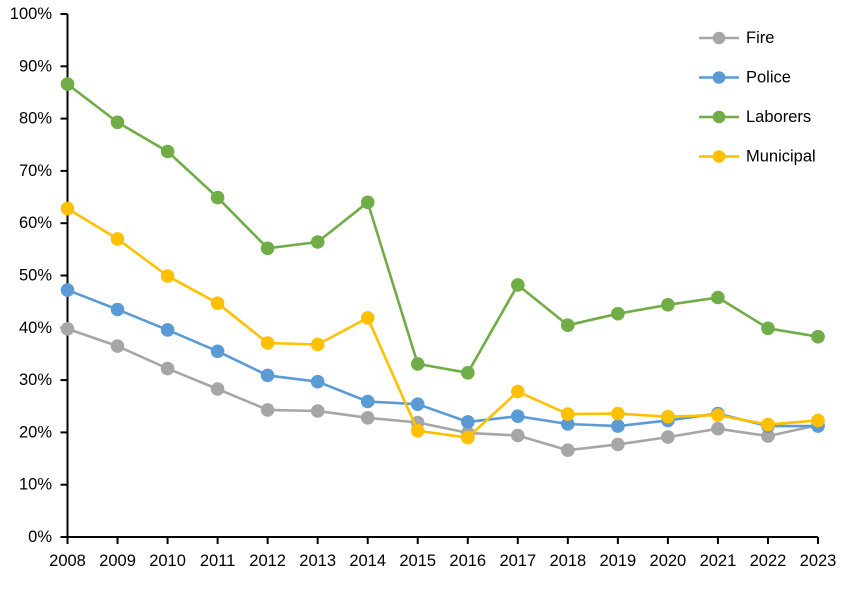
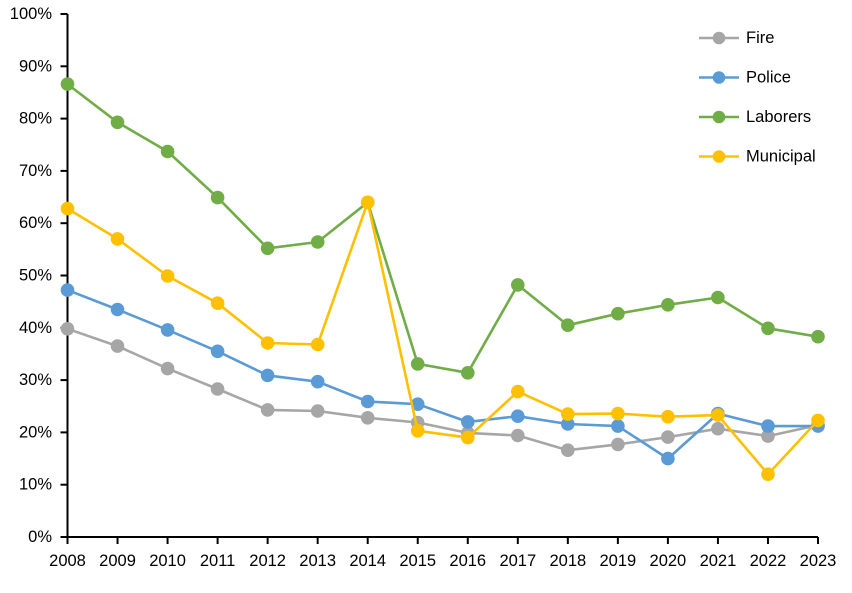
Municipal/2014: 42% -> 64%
Police/2020: 22% -> 15%
Municipal/2022: 22% -> 12%
